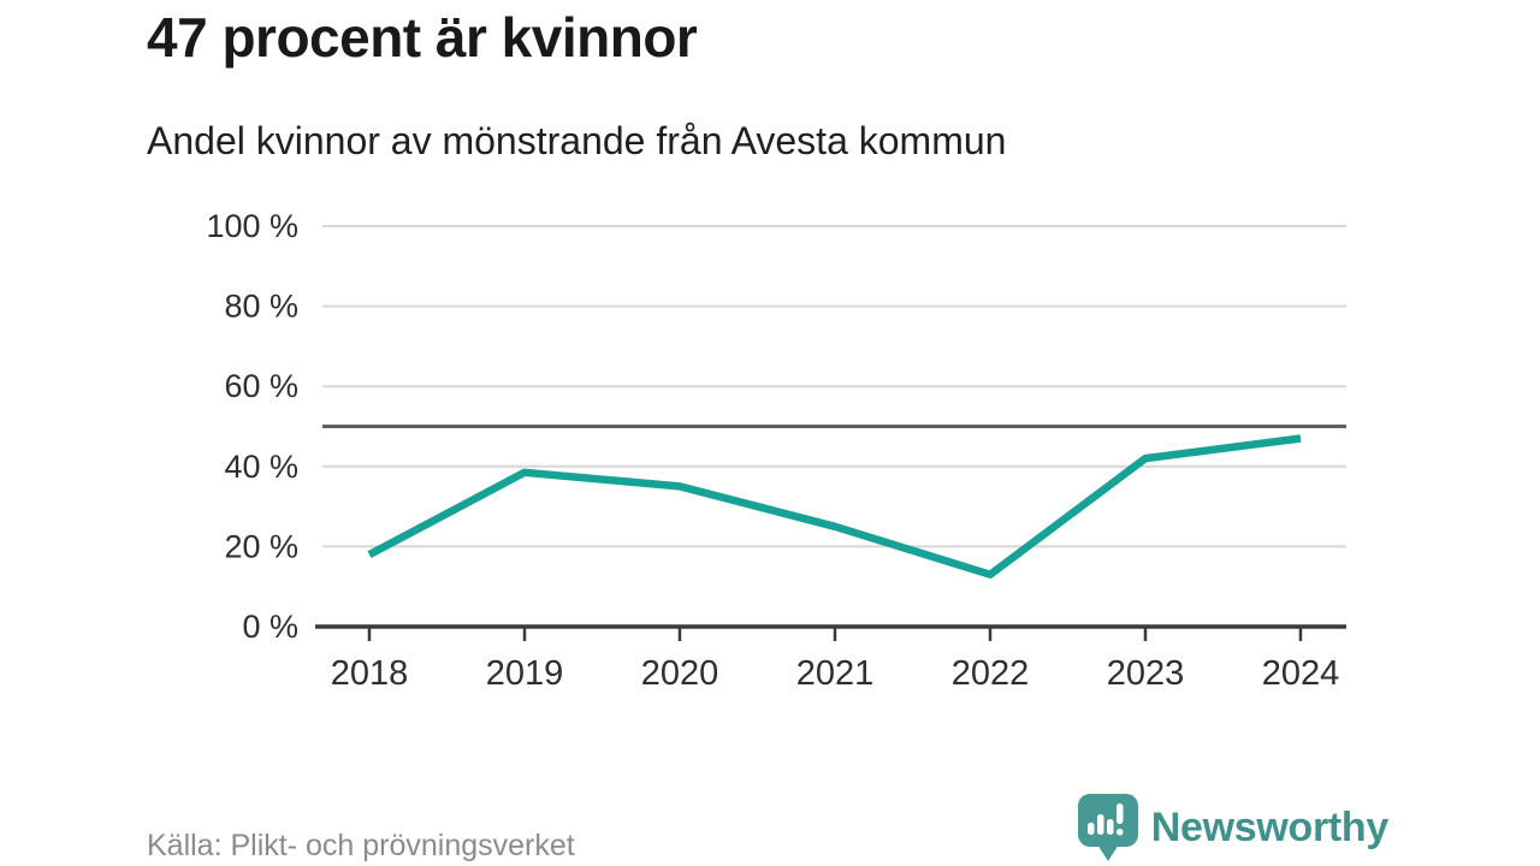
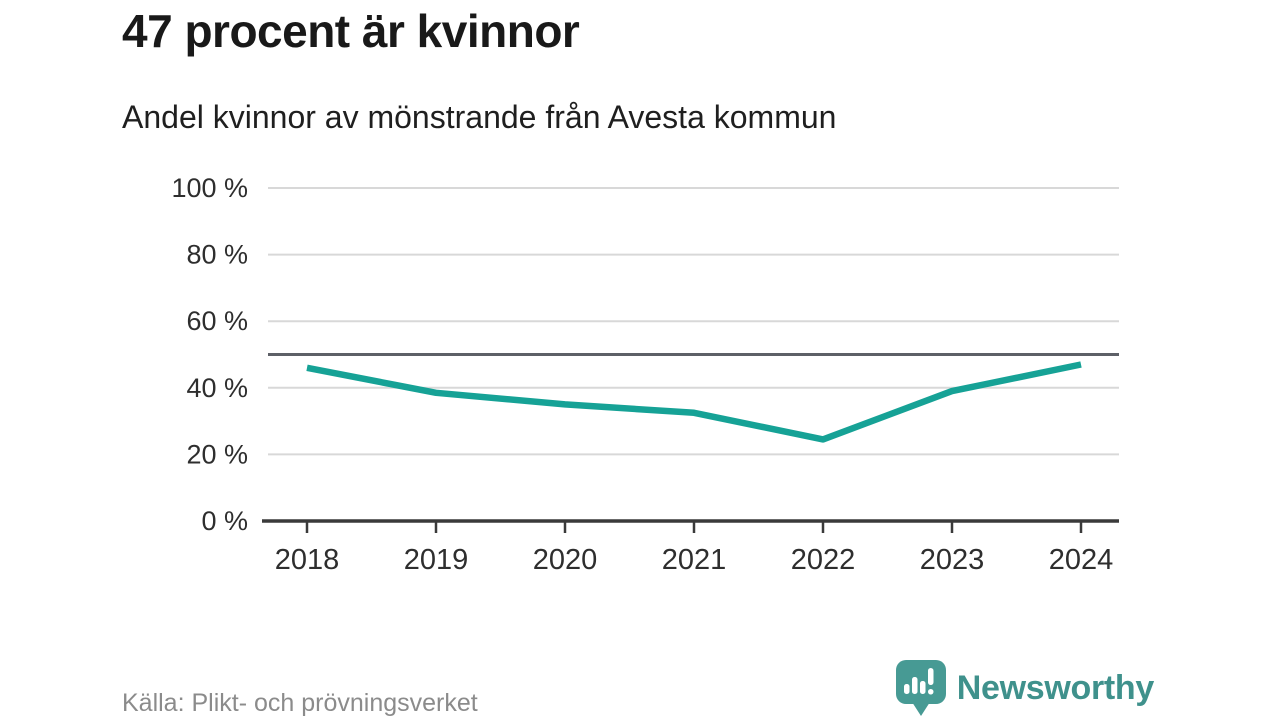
2018: 18% -> 46%
2021: 25% -> 32%
2022: 13% -> 24%
2023: 42% -> 39%
